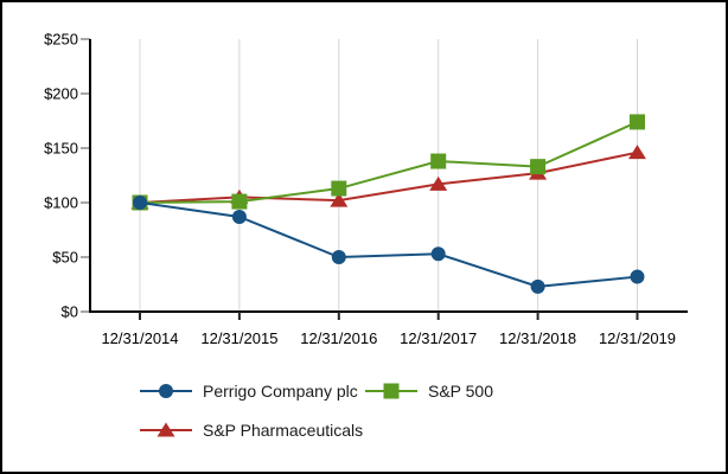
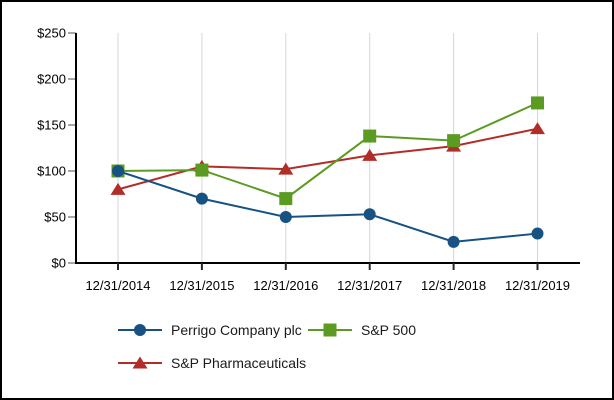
S&P Pharmaceuticals/12/31/2014: $100 -> $80
Perrigo Company plc/12/31/2015: $90 -> $70
S&P 500/12/31/2016: $110 -> $70
